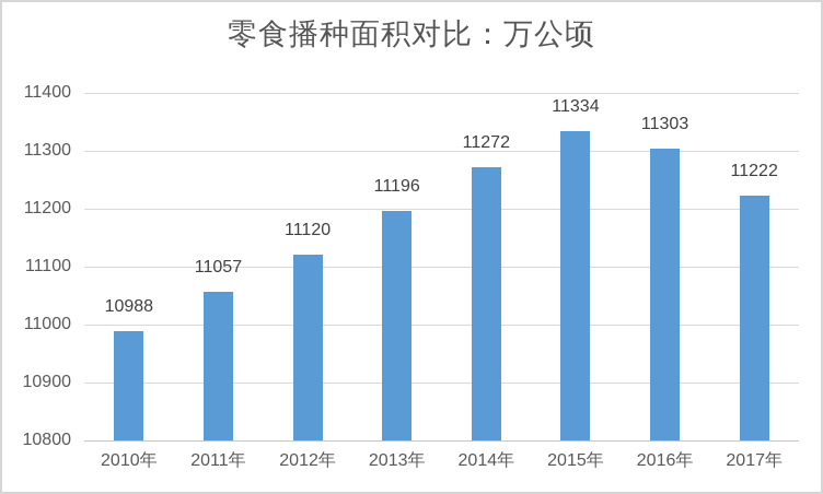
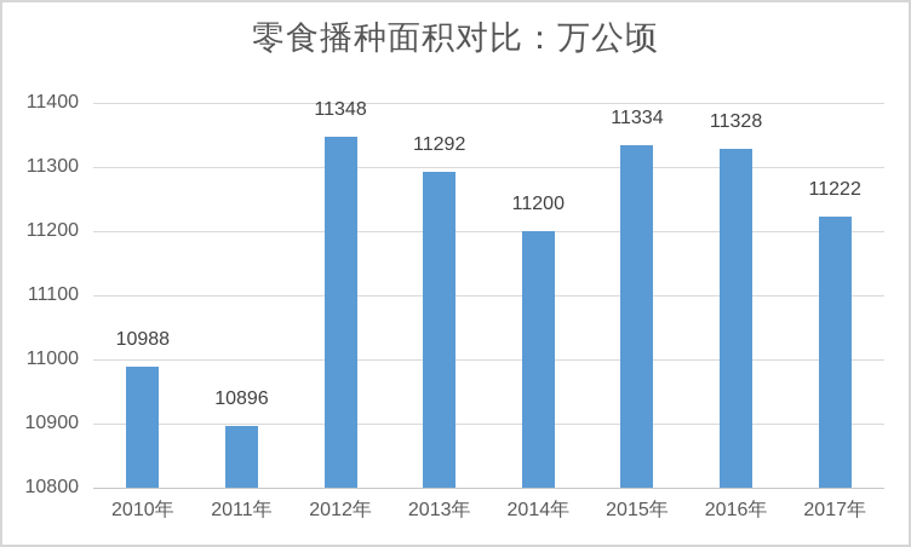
2011年: 11057 -> 10896
2012年: 11120 -> 11348
2013年: 11196 -> 11292
2014年: 11272 -> 11200
2016年: 11303 -> 11328
